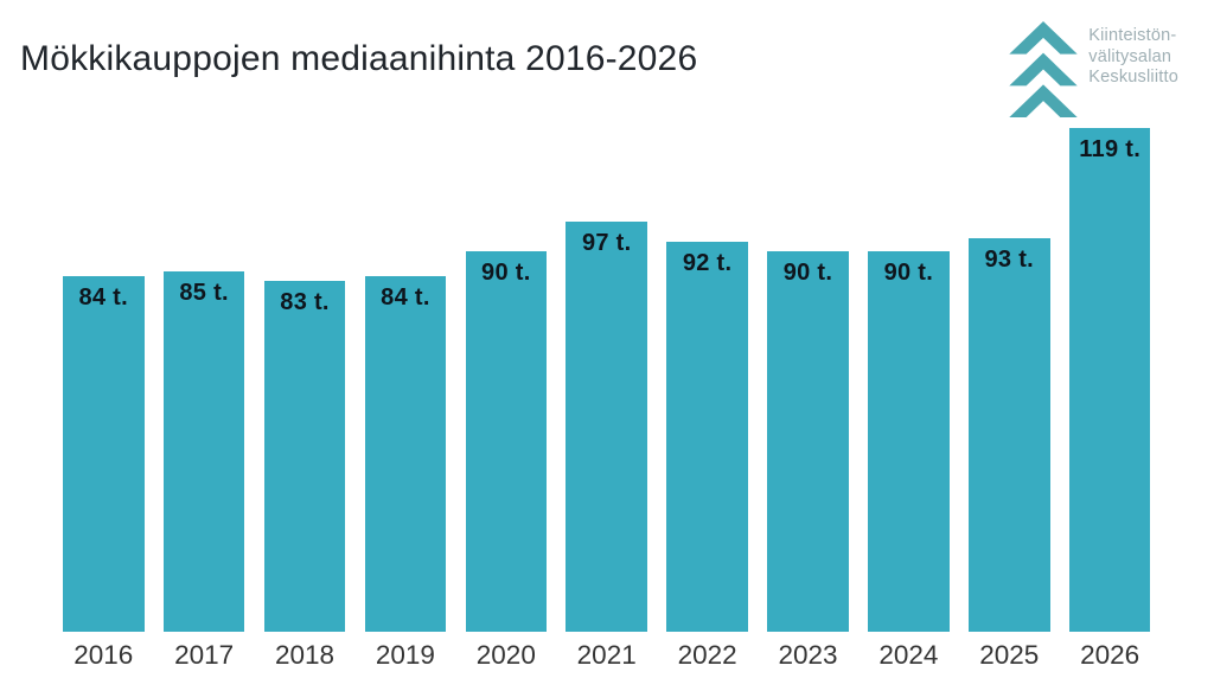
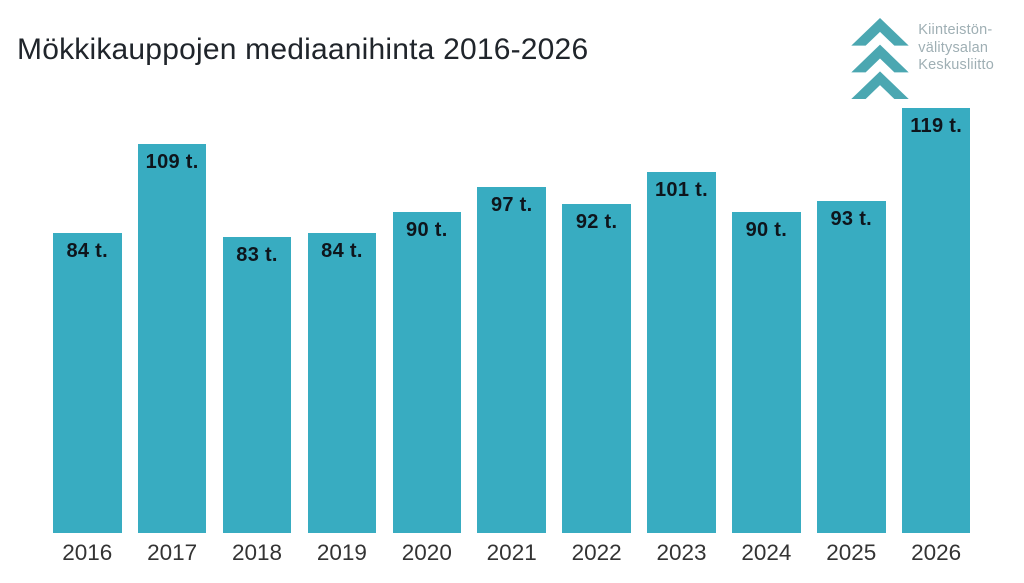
2017: 85 -> 109
2023: 90 -> 101
